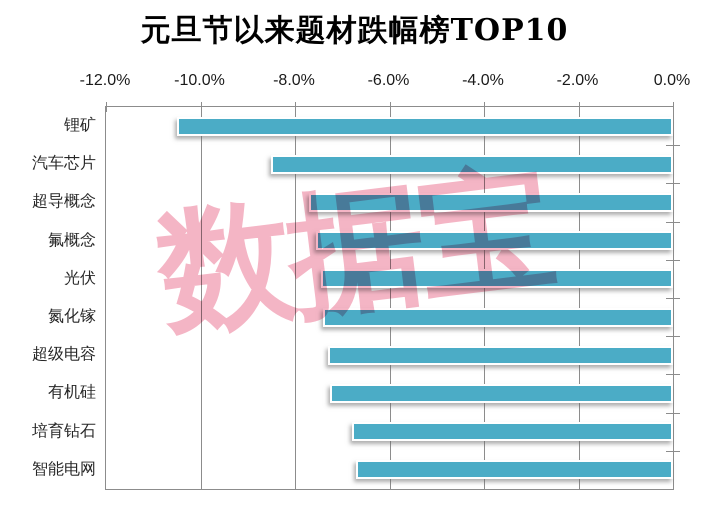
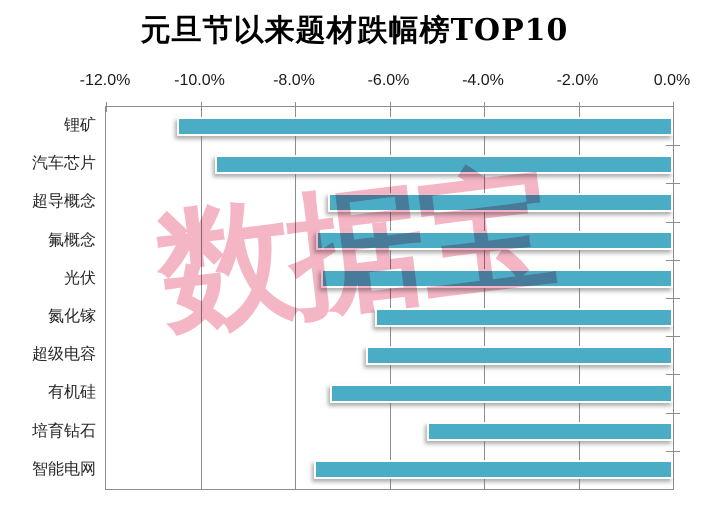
汽车芯片: -8.5% -> -9.7%
超导概念: -7.7% -> -7.3%
氮化镓: -7.4% -> -6.3%
超级电容: -7.3% -> -6.5%
培育钻石: -6.8% -> -5.2%
智能电网: -6.7% -> -7.6%
